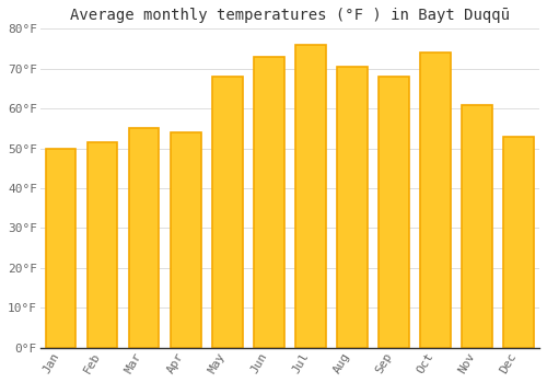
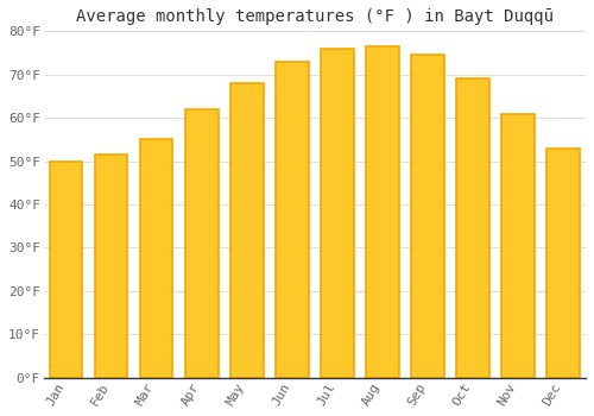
Apr: 54.0°F -> 62.0°F
Aug: 70.5°F -> 76.5°F
Sep: 68.0°F -> 74.5°F
Oct: 74.0°F -> 69.0°F
